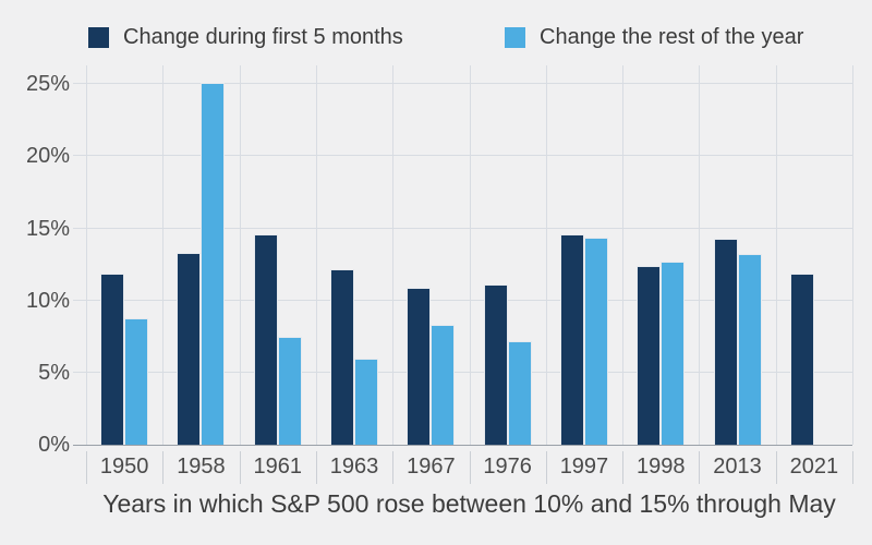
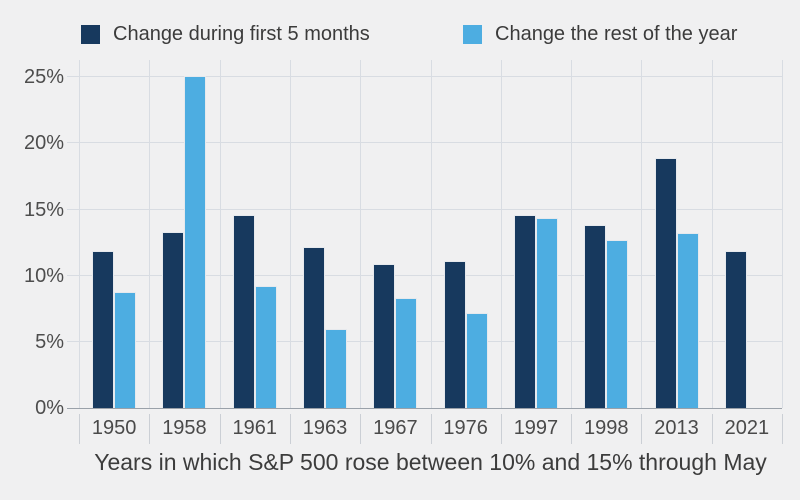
Change the rest of the year/1961: 7.5% -> 9.2%
Change during first 5 months/1998: 12.4% -> 13.8%
Change during first 5 months/2013: 14.3% -> 18.9%
